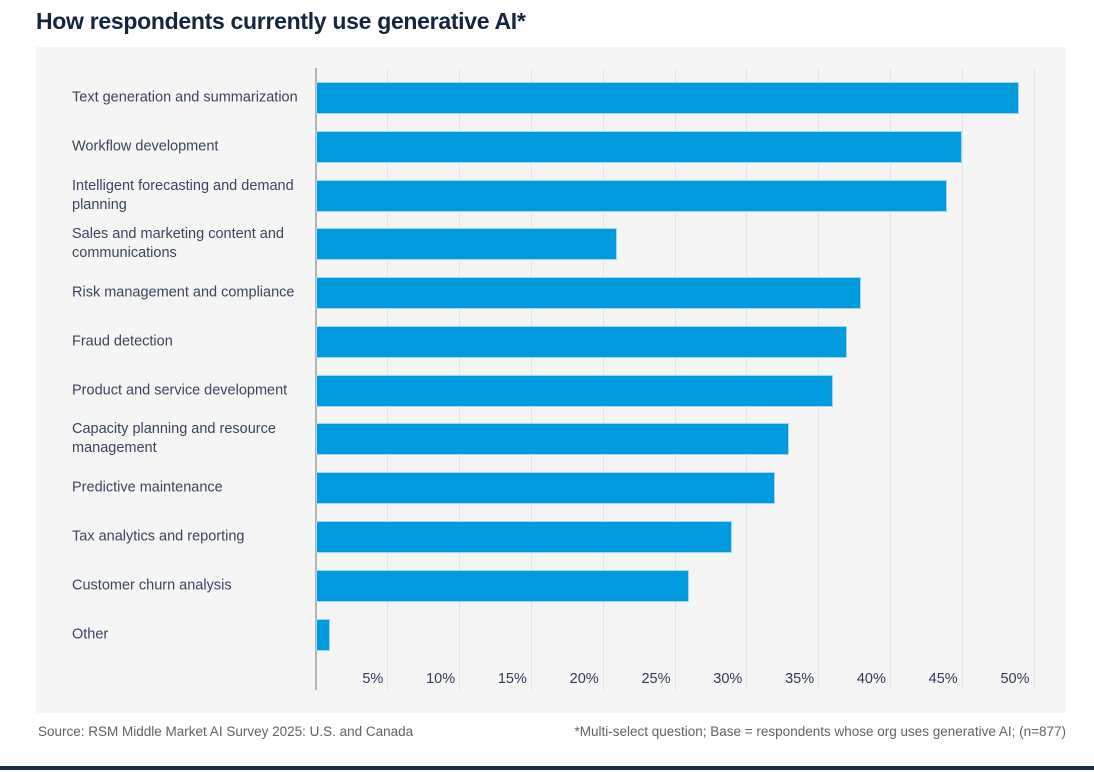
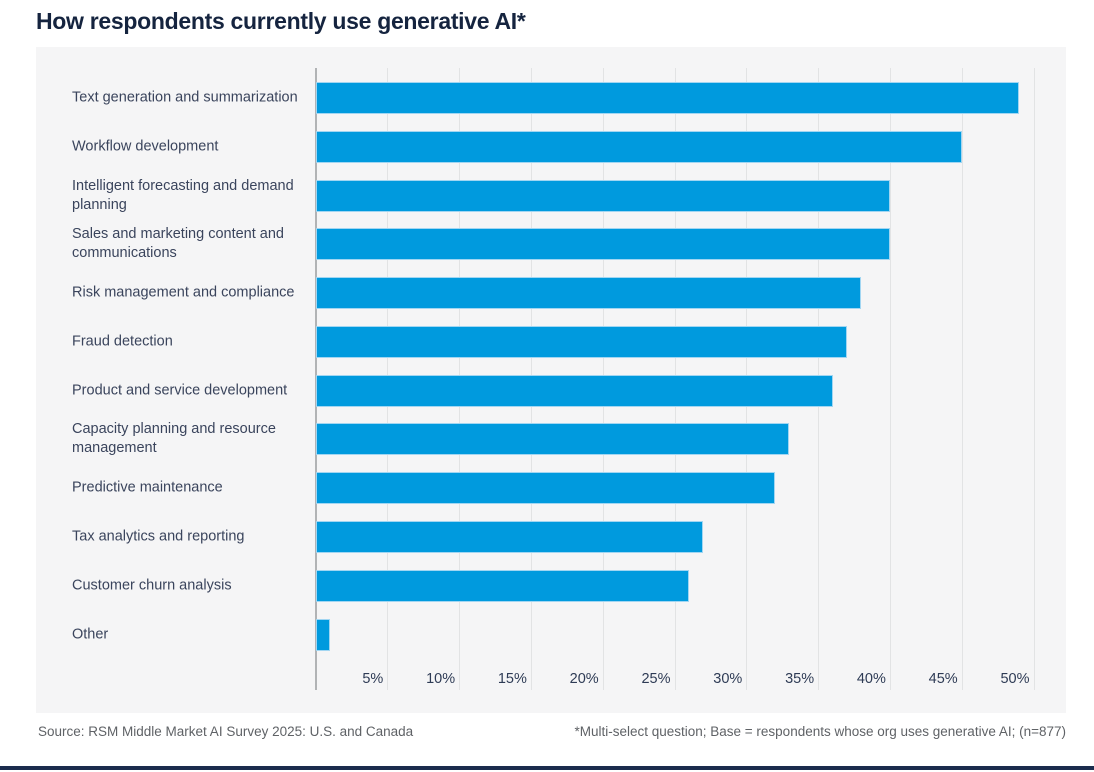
Intelligent forecasting and demand planning: 44% -> 40%
Sales and marketing content and communications: 21% -> 40%
Tax analytics and reporting: 29% -> 27%
